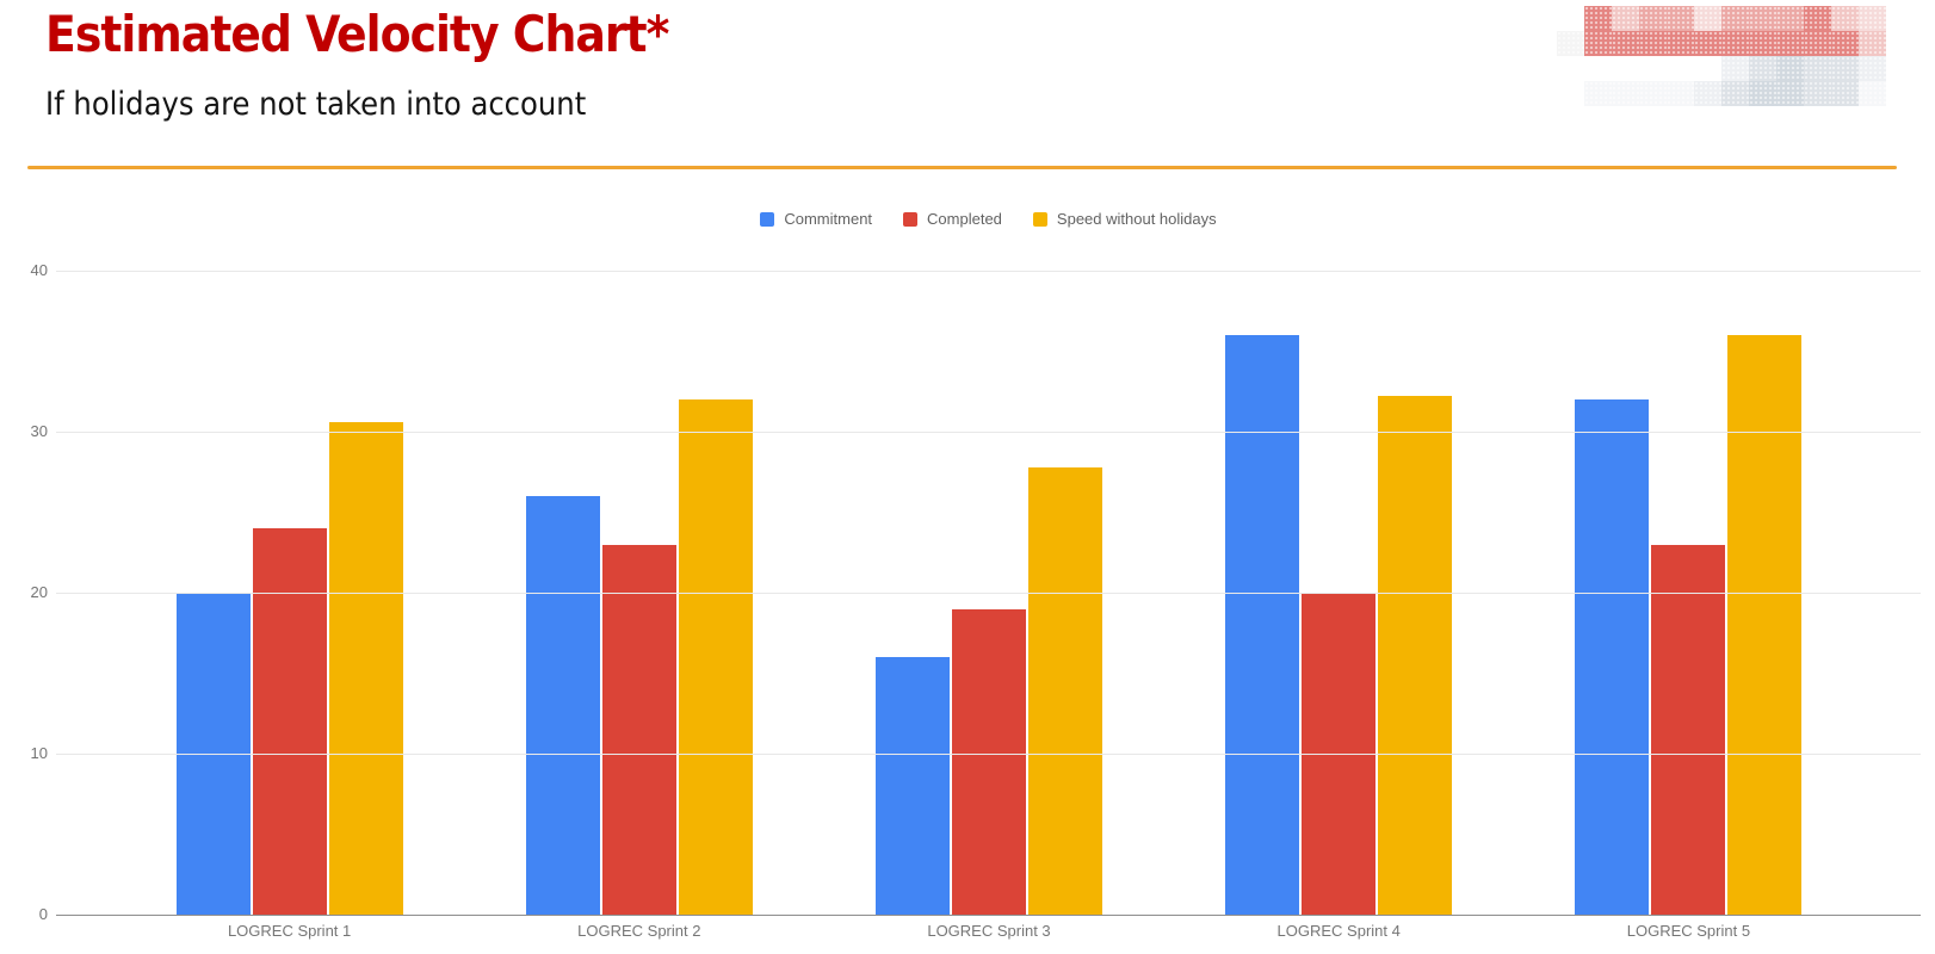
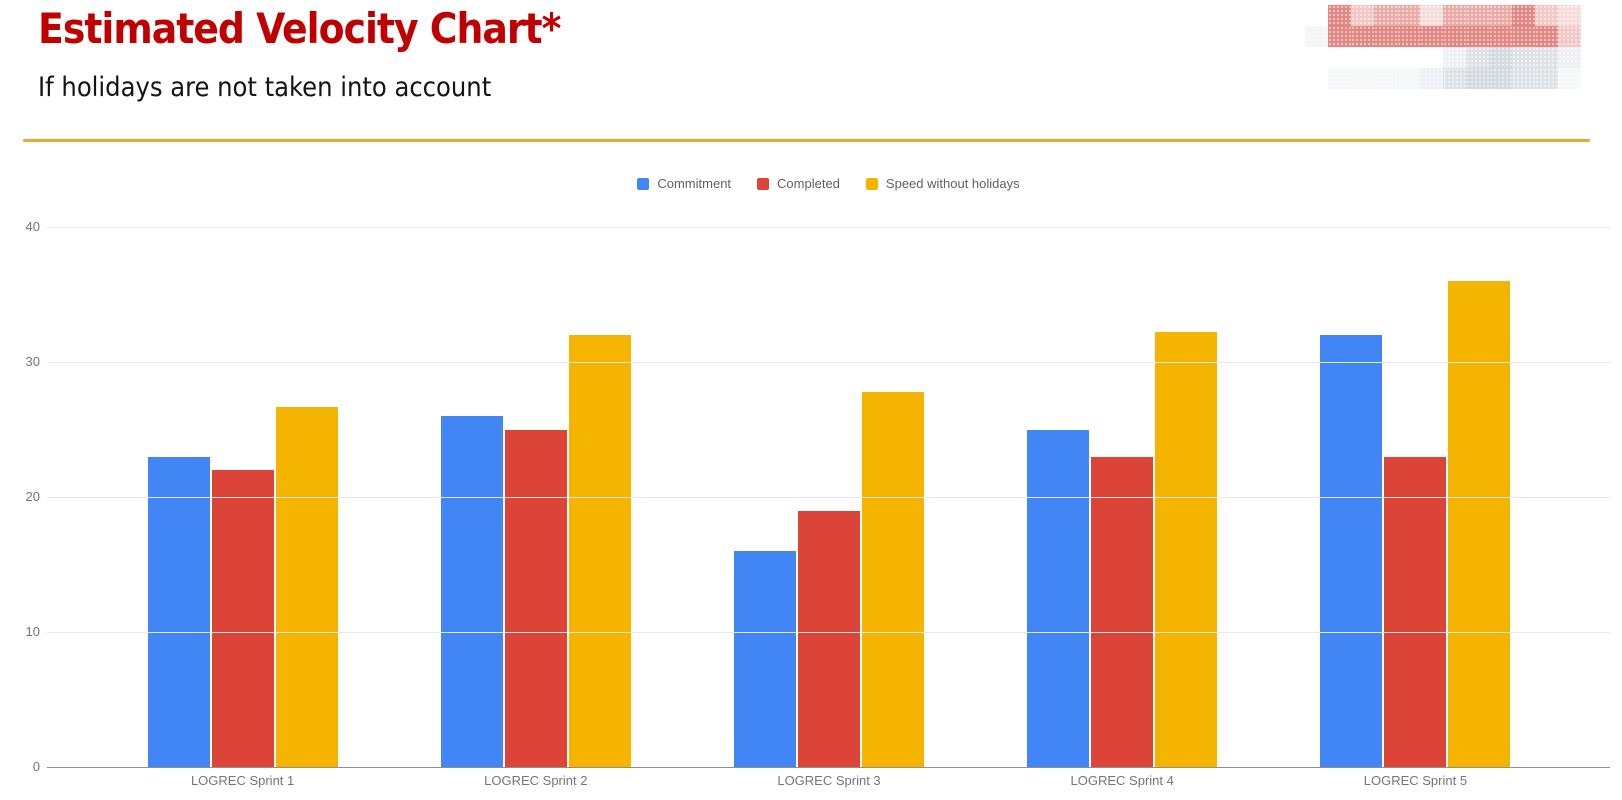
Commitment/LOGREC Sprint 1: 20 -> 23
Completed/LOGREC Sprint 1: 24 -> 22
Speed without holidays/LOGREC Sprint 1: 30.6 -> 26.7
Completed/LOGREC Sprint 2: 23 -> 25
Commitment/LOGREC Sprint 4: 36 -> 25
Completed/LOGREC Sprint 4: 20 -> 23
